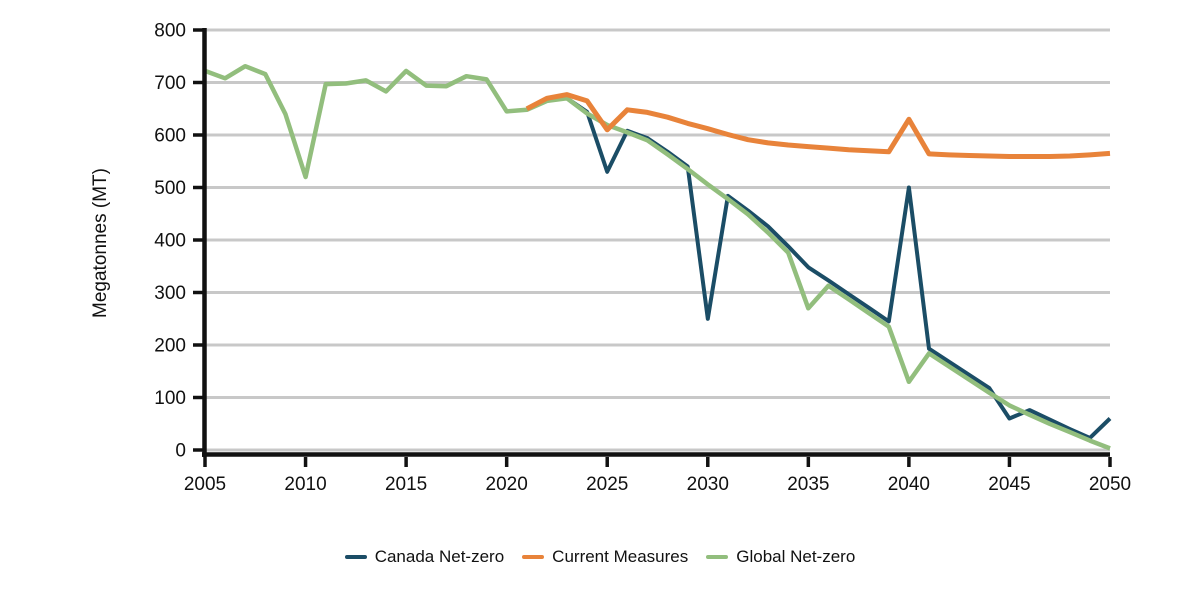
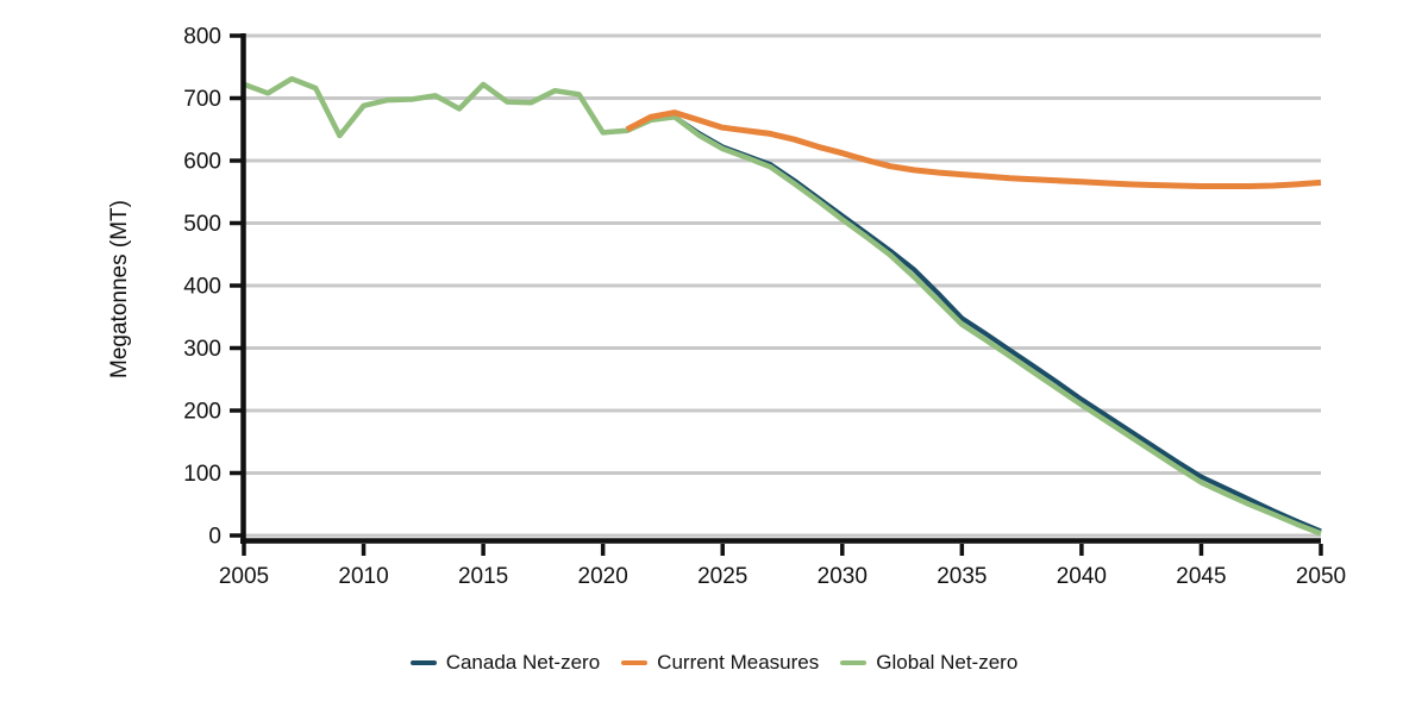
Global Net-zero/2010: 520 -> 690
Canada Net-zero/2025: 530 -> 620
Current Measures/2025: 610 -> 650
Canada Net-zero/2030: 250 -> 510
Global Net-zero/2035: 270 -> 340
Canada Net-zero/2040: 500 -> 220
Global Net-zero/2040: 130 -> 210
Current Measures/2040: 630 -> 570
Canada Net-zero/2045: 60 -> 90
Canada Net-zero/2050: 60 -> 10
